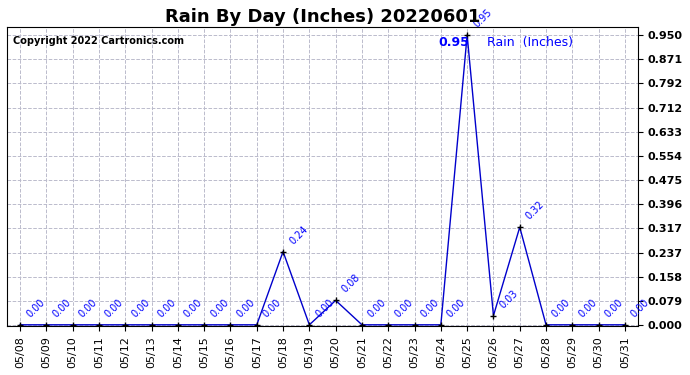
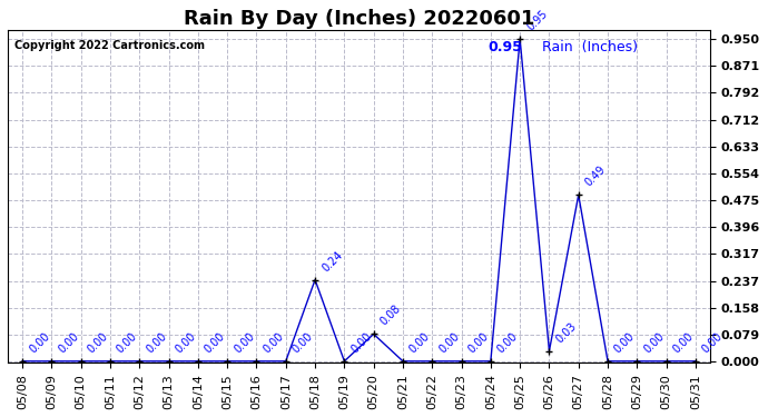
05/27: 0.32 -> 0.49
